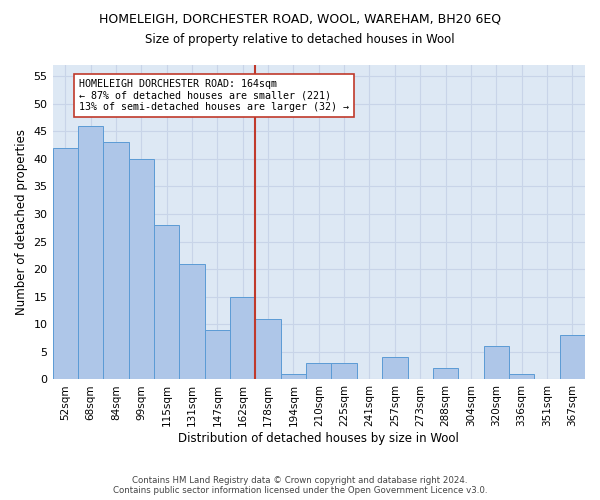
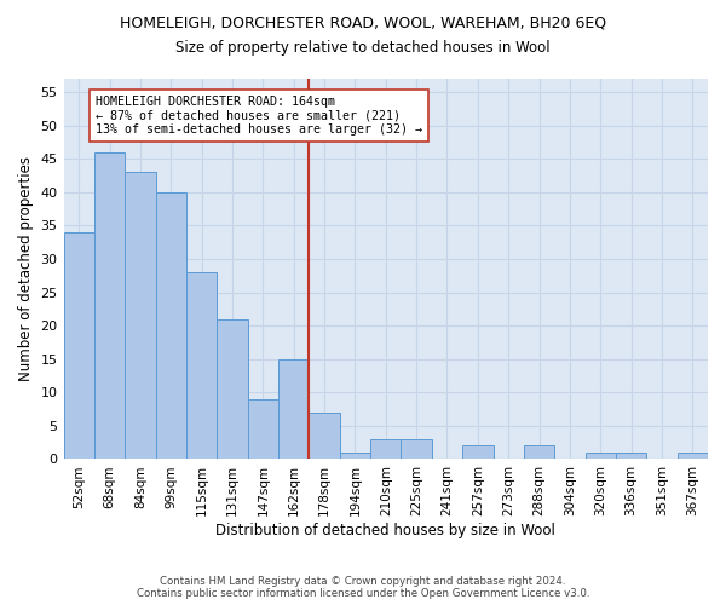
52sqm: 42 -> 34
178sqm: 11 -> 7
257sqm: 4 -> 2
320sqm: 6 -> 1
367sqm: 8 -> 1
